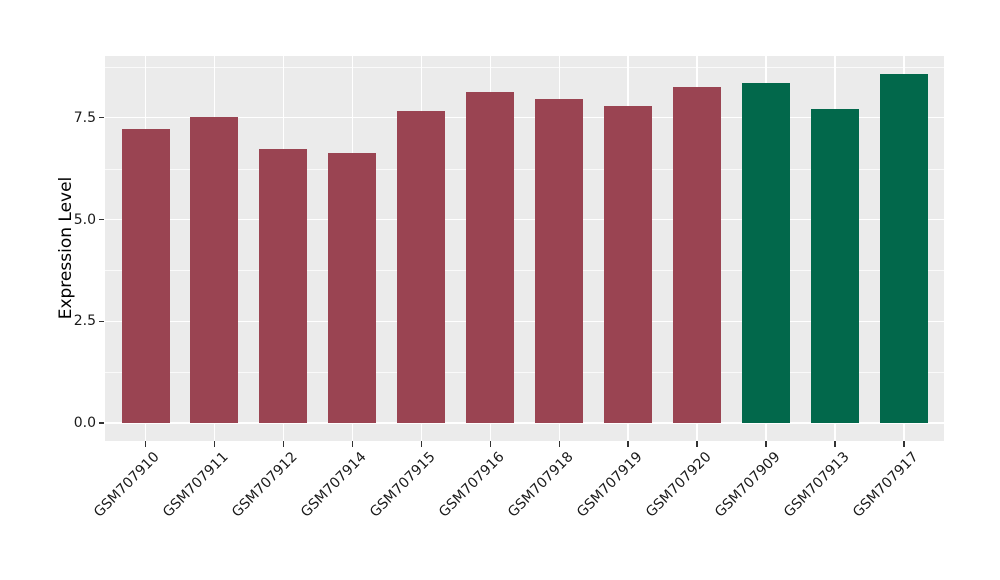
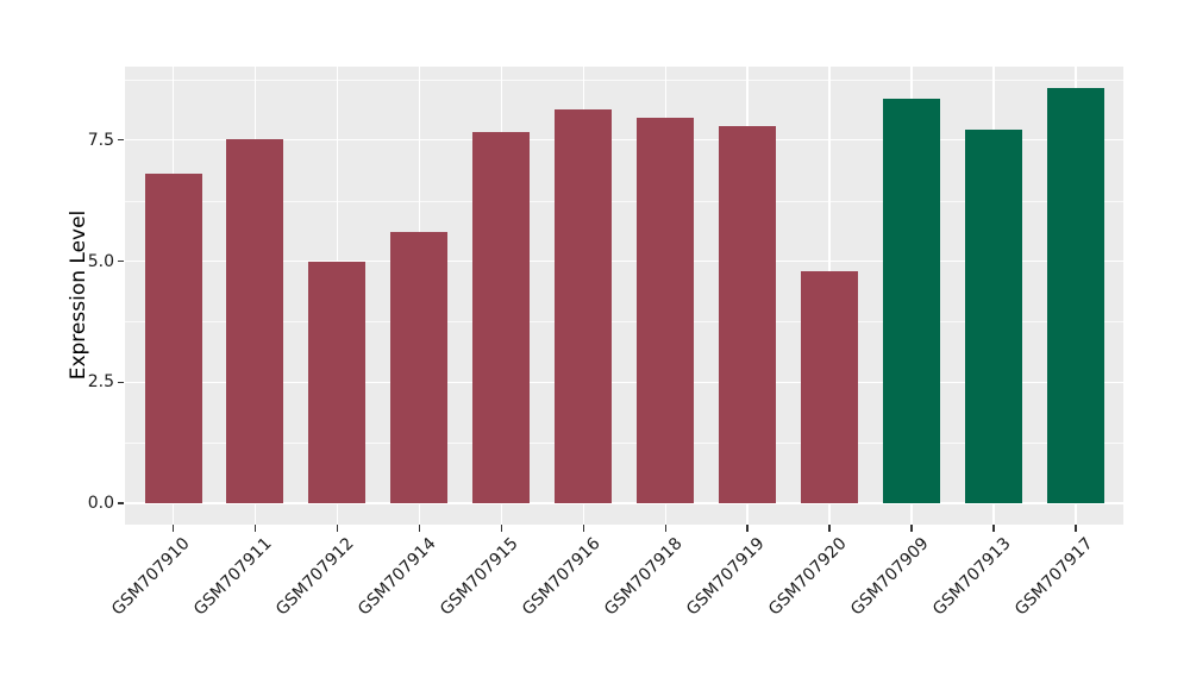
GSM707910: 7.2 -> 6.8
GSM707912: 6.7 -> 5.0
GSM707914: 6.6 -> 5.6
GSM707920: 8.2 -> 4.8
